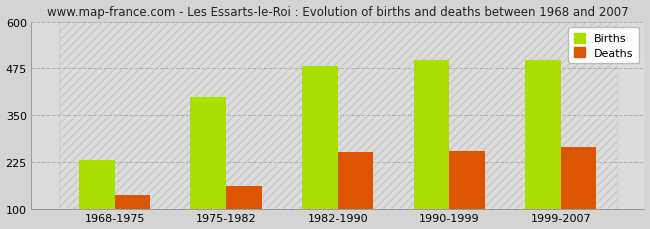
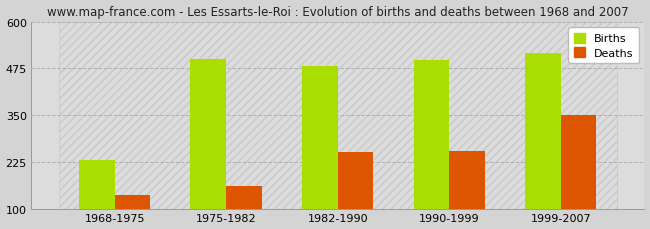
Births/1975-1982: 400 -> 500
Births/1999-2007: 497 -> 515
Deaths/1999-2007: 265 -> 350
